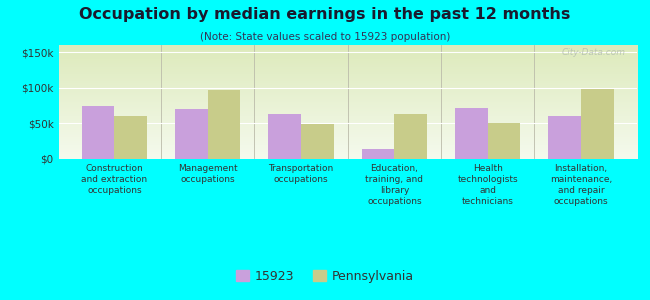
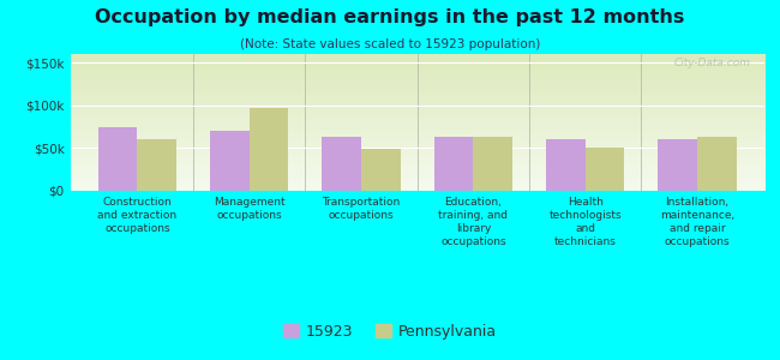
15923/Education, training, and library occupations: $14k -> $63k
15923/Health technologists and technicians: $72k -> $61k
Pennsylvania/Installation, maintenance, and repair occupations: $98k -> $63k
